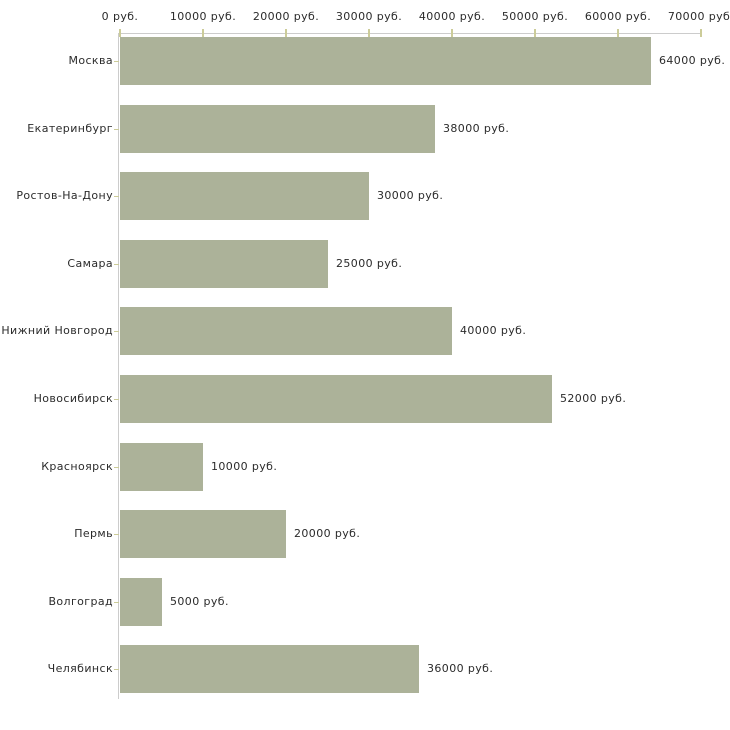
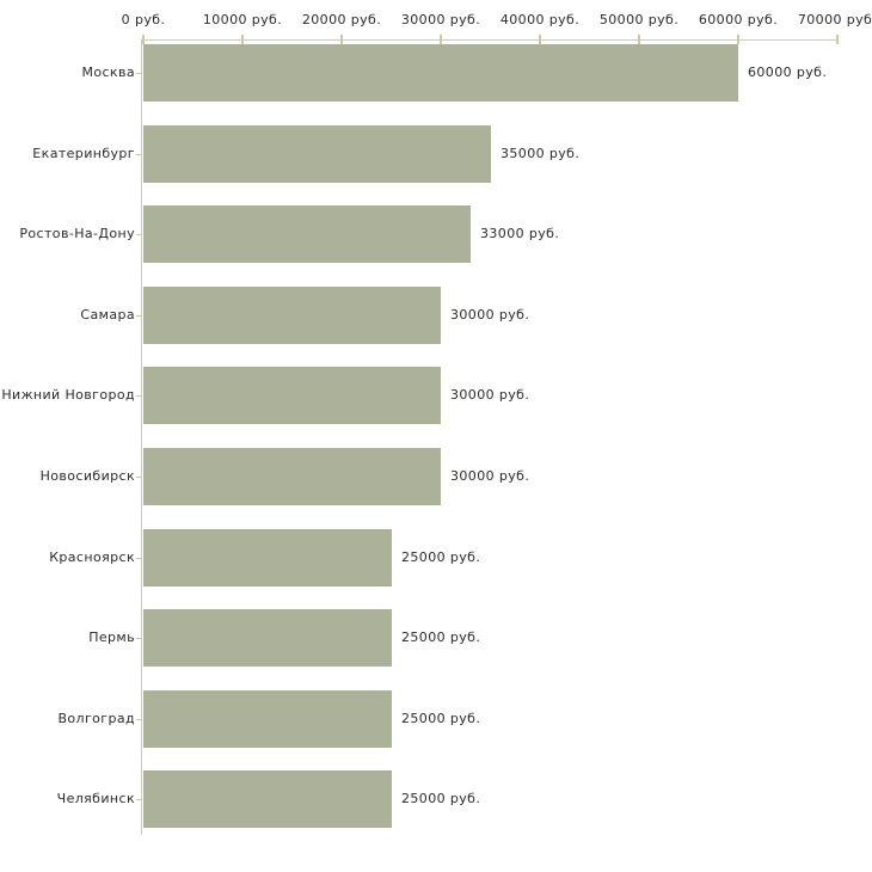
Москва: 64000 -> 60000
Екатеринбург: 38000 -> 35000
Ростов-На-Дону: 30000 -> 33000
Самара: 25000 -> 30000
Нижний Новгород: 40000 -> 30000
Новосибирск: 52000 -> 30000
Красноярск: 10000 -> 25000
Пермь: 20000 -> 25000
Волгоград: 5000 -> 25000
Челябинск: 36000 -> 25000
